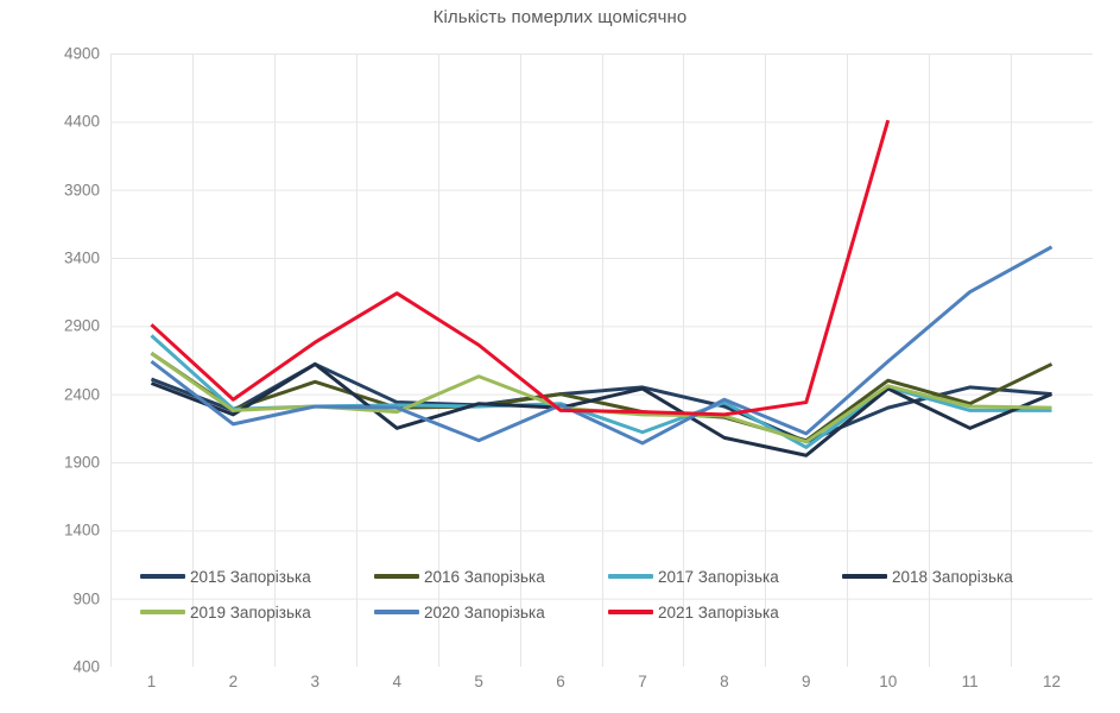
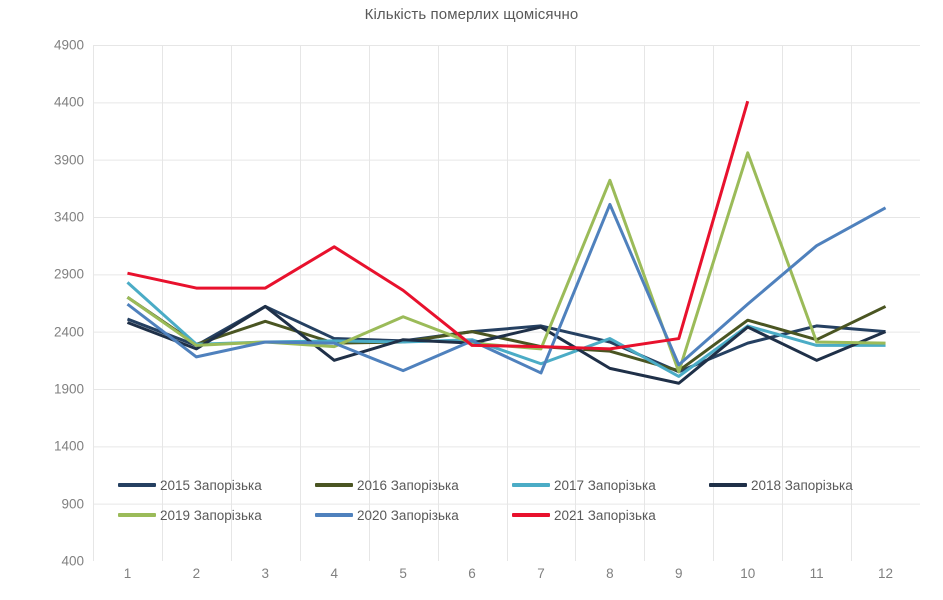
2021 Запорізька/2: 2360 -> 2780
2019 Запорізька/8: 2240 -> 3720
2020 Запорізька/8: 2360 -> 3510
2019 Запорізька/10: 2460 -> 3960
